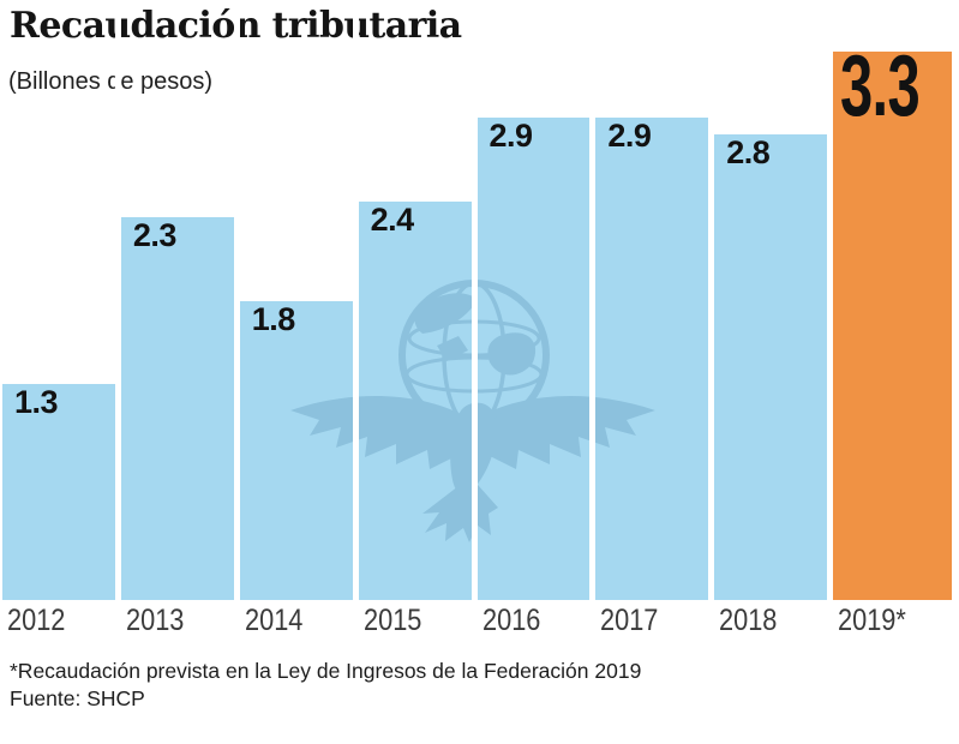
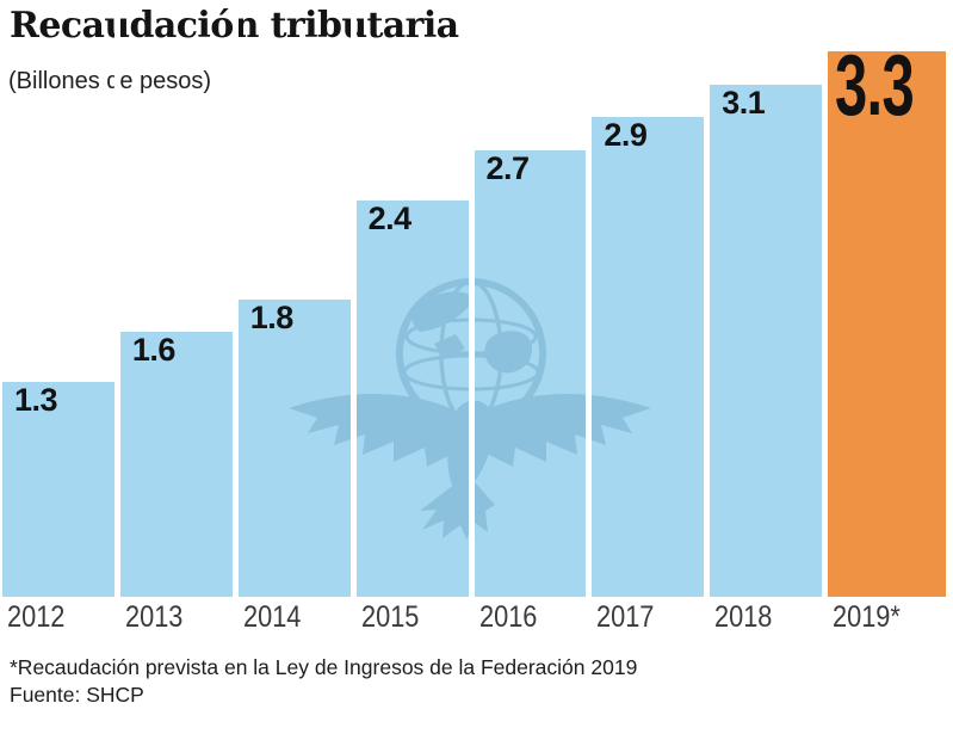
2013: 2.3 -> 1.6
2016: 2.9 -> 2.7
2018: 2.8 -> 3.1
